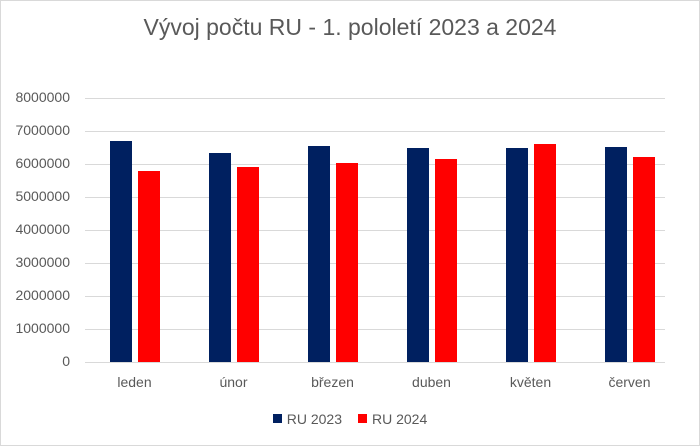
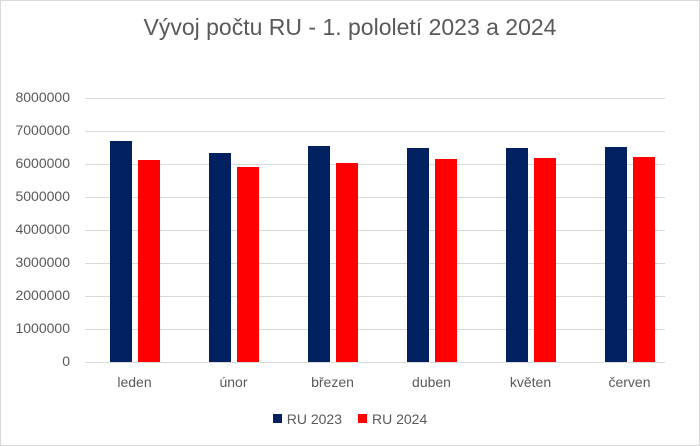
RU 2024/leden: 5800000 -> 6100000
RU 2024/květen: 6600000 -> 6200000
